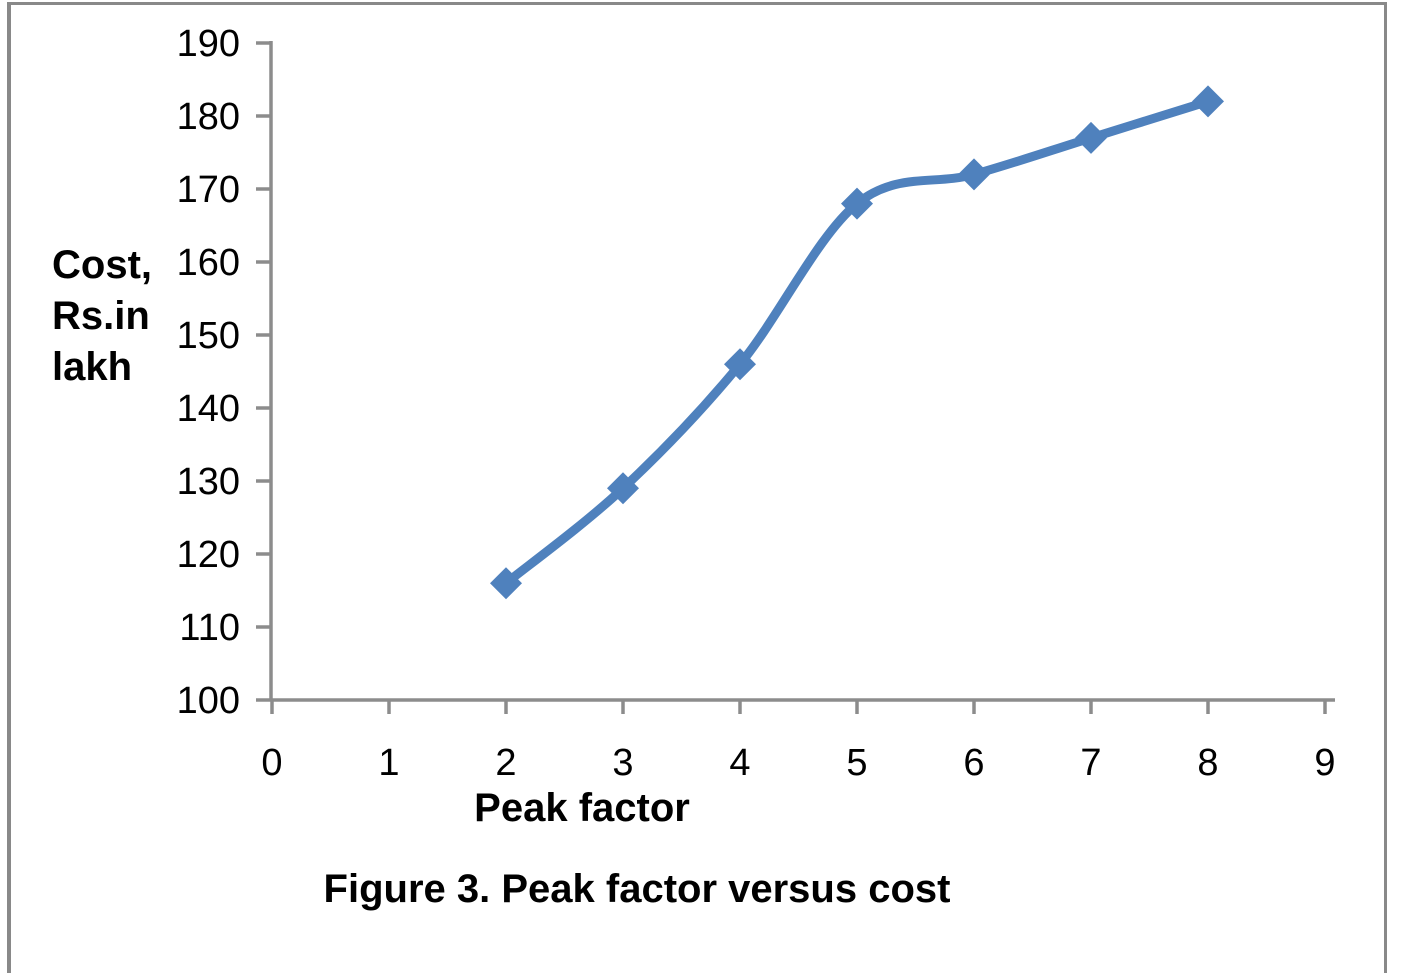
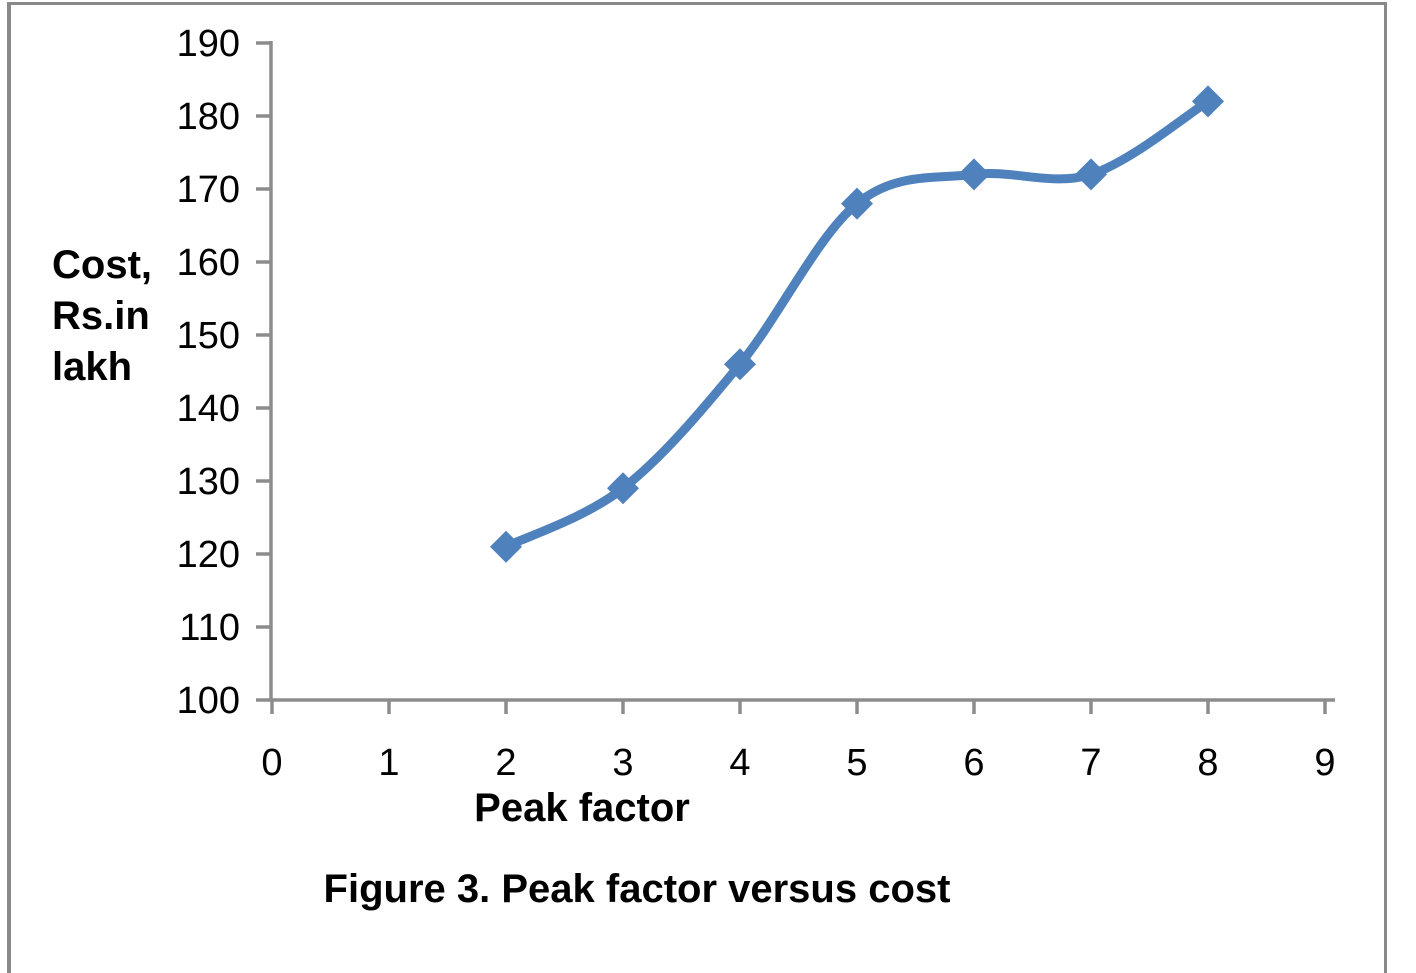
2: 116 -> 121
7: 177 -> 172
